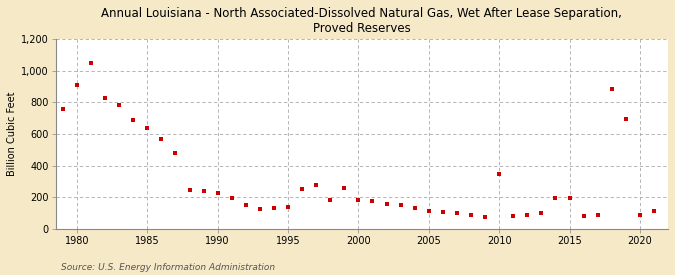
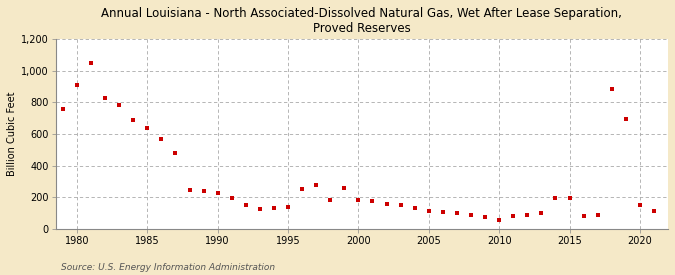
2010: 350 -> 60
2020: 90 -> 160
